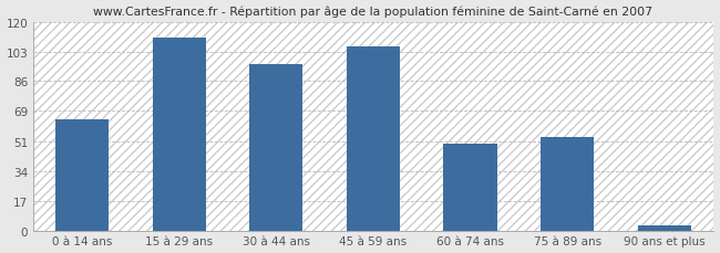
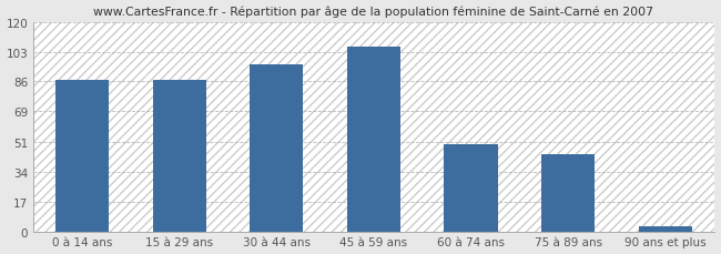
0 à 14 ans: 64 -> 87
15 à 29 ans: 111 -> 87
75 à 89 ans: 54 -> 44
